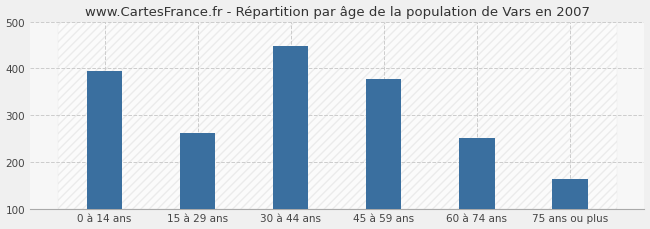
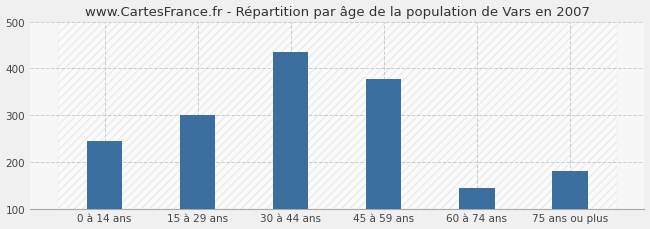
0 à 14 ans: 395 -> 245
15 à 29 ans: 262 -> 300
30 à 44 ans: 447 -> 435
60 à 74 ans: 250 -> 145
75 ans ou plus: 163 -> 180
